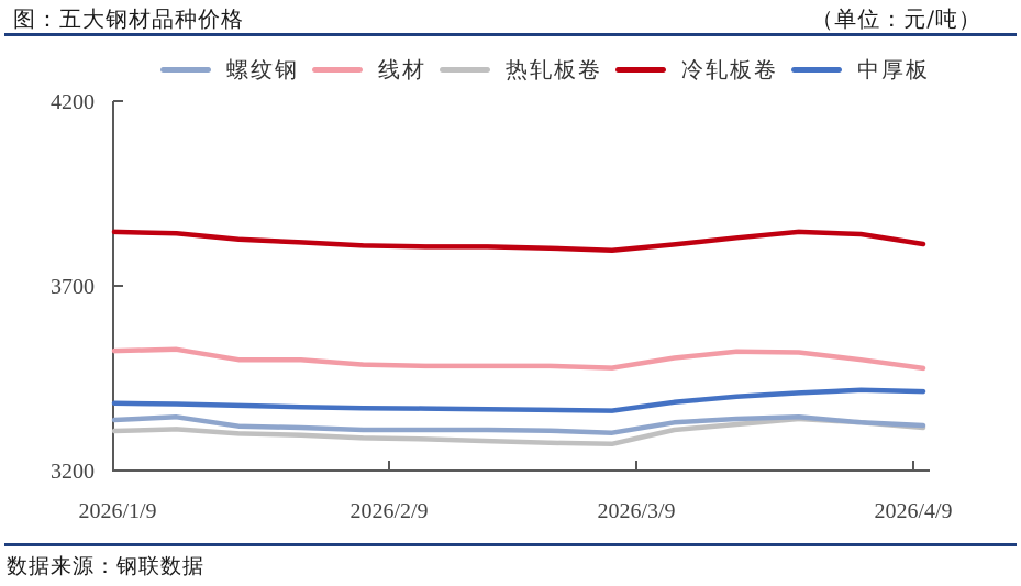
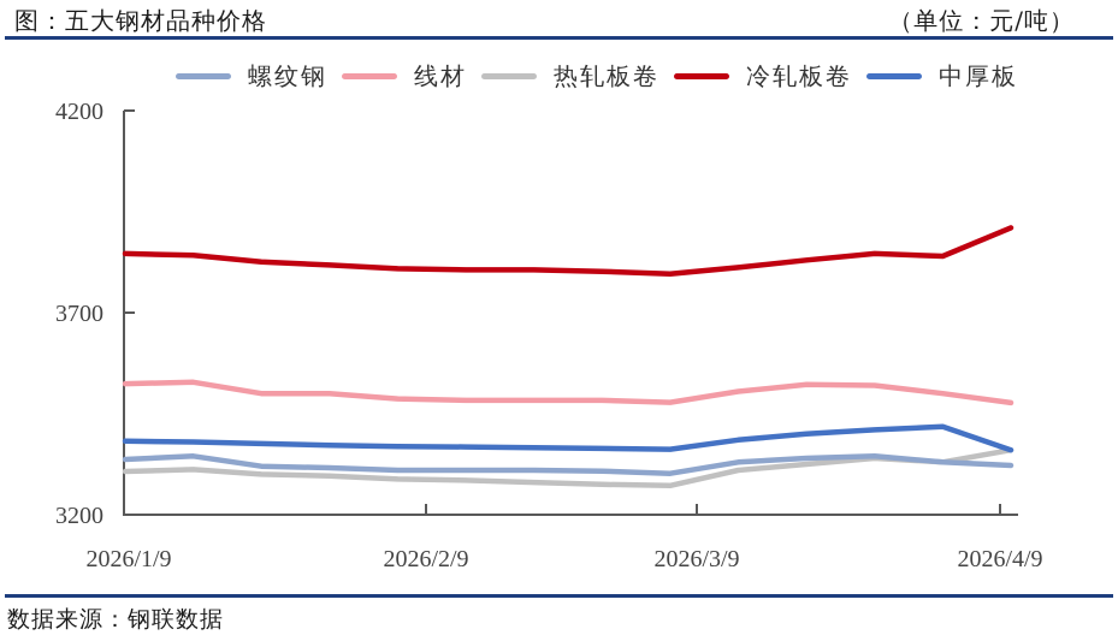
热轧板卷/2026/4/9: 3320 -> 3360
冷轧板卷/2026/4/9: 3810 -> 3910
中厚板/2026/4/9: 3410 -> 3360
